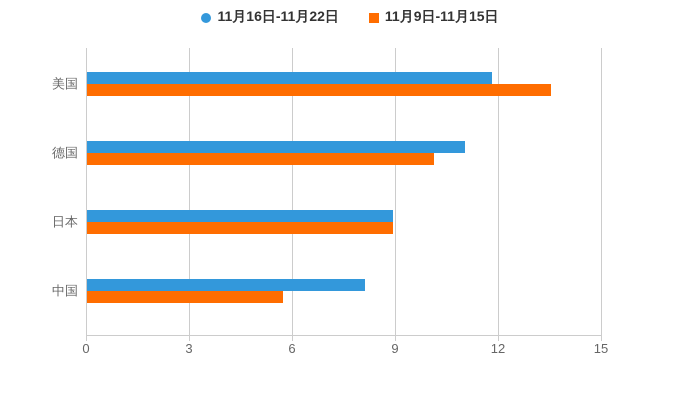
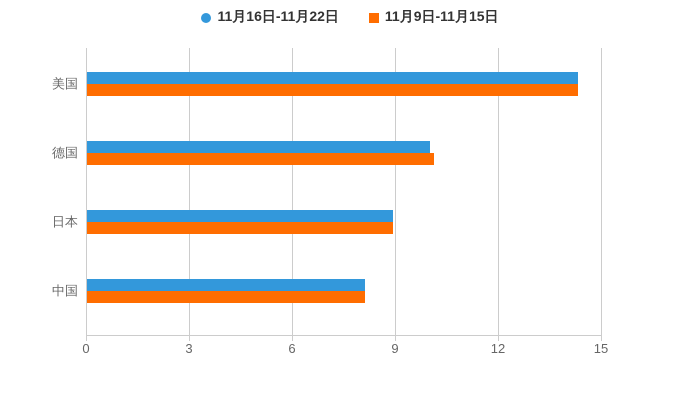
11月16日-11月22日/美国: 11.8 -> 14.3
11月9日-11月15日/美国: 13.5 -> 14.3
11月16日-11月22日/德国: 11.0 -> 10.0
11月9日-11月15日/中国: 5.7 -> 8.1
